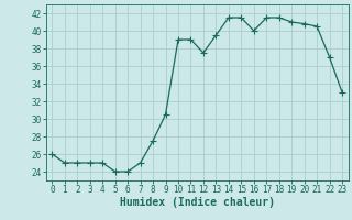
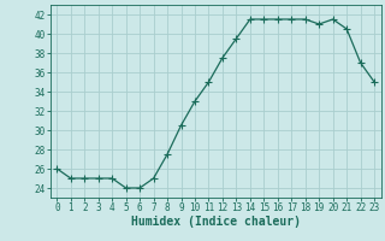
10: 39.0 -> 33.0
11: 39.0 -> 35.0
16: 40.0 -> 41.5
20: 40.8 -> 41.5
23: 33.0 -> 35.0
